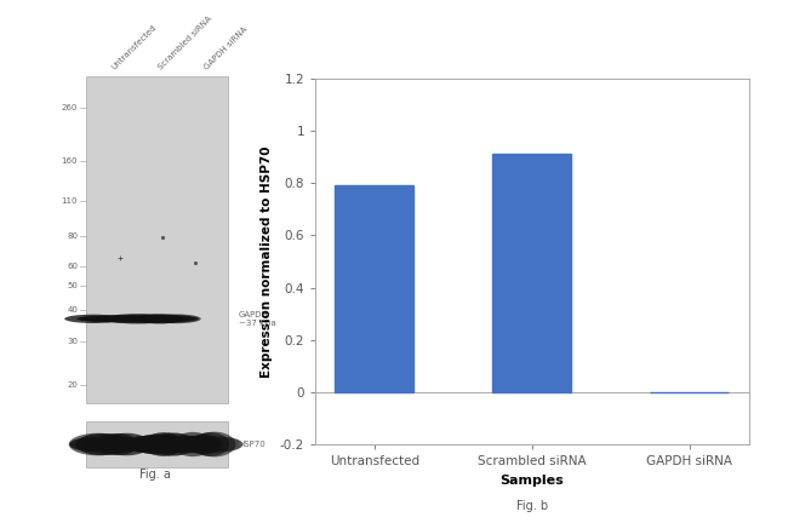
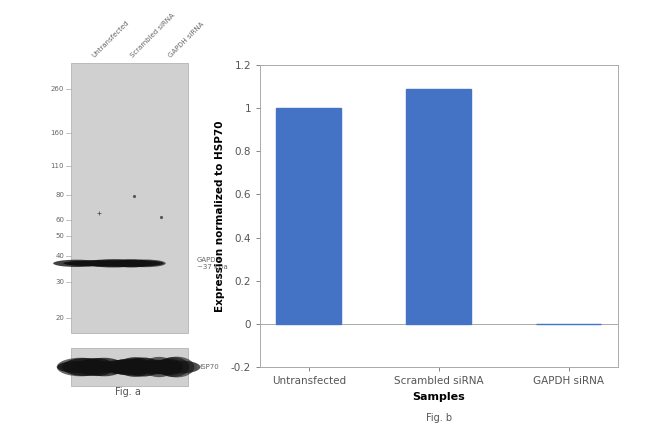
Untransfected: 0.79 -> 1.00
Scrambled siRNA: 0.91 -> 1.09
